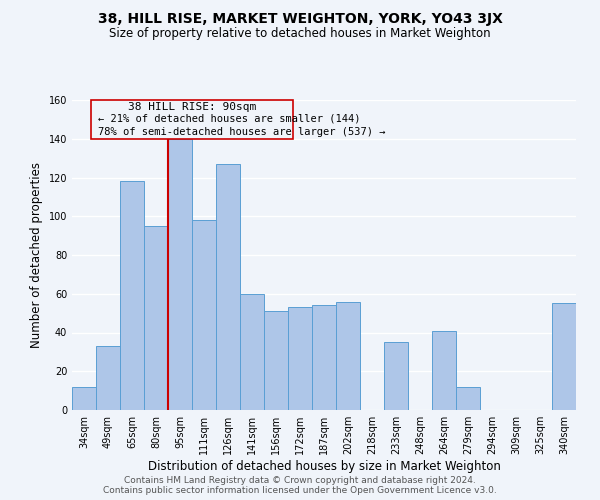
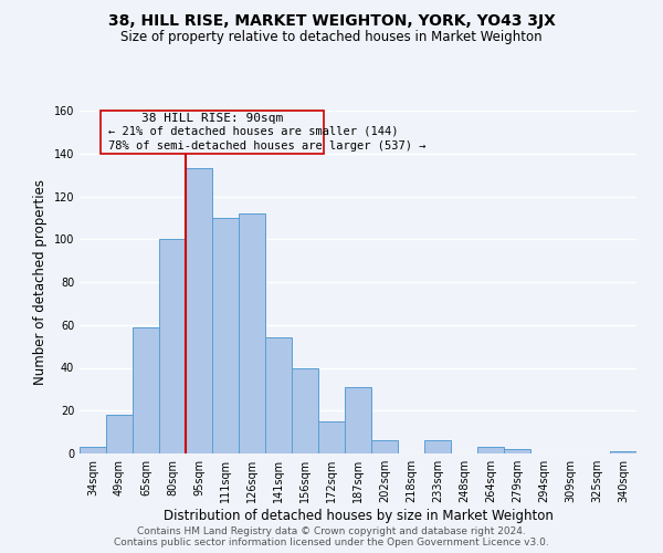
34sqm: 12 -> 3
49sqm: 33 -> 18
65sqm: 118 -> 59
80sqm: 95 -> 100
95sqm: 140 -> 133
111sqm: 98 -> 110
126sqm: 127 -> 112
141sqm: 60 -> 54
156sqm: 51 -> 40
172sqm: 53 -> 15
187sqm: 54 -> 31
202sqm: 56 -> 6
233sqm: 35 -> 6
264sqm: 41 -> 3
279sqm: 12 -> 2
340sqm: 55 -> 1
